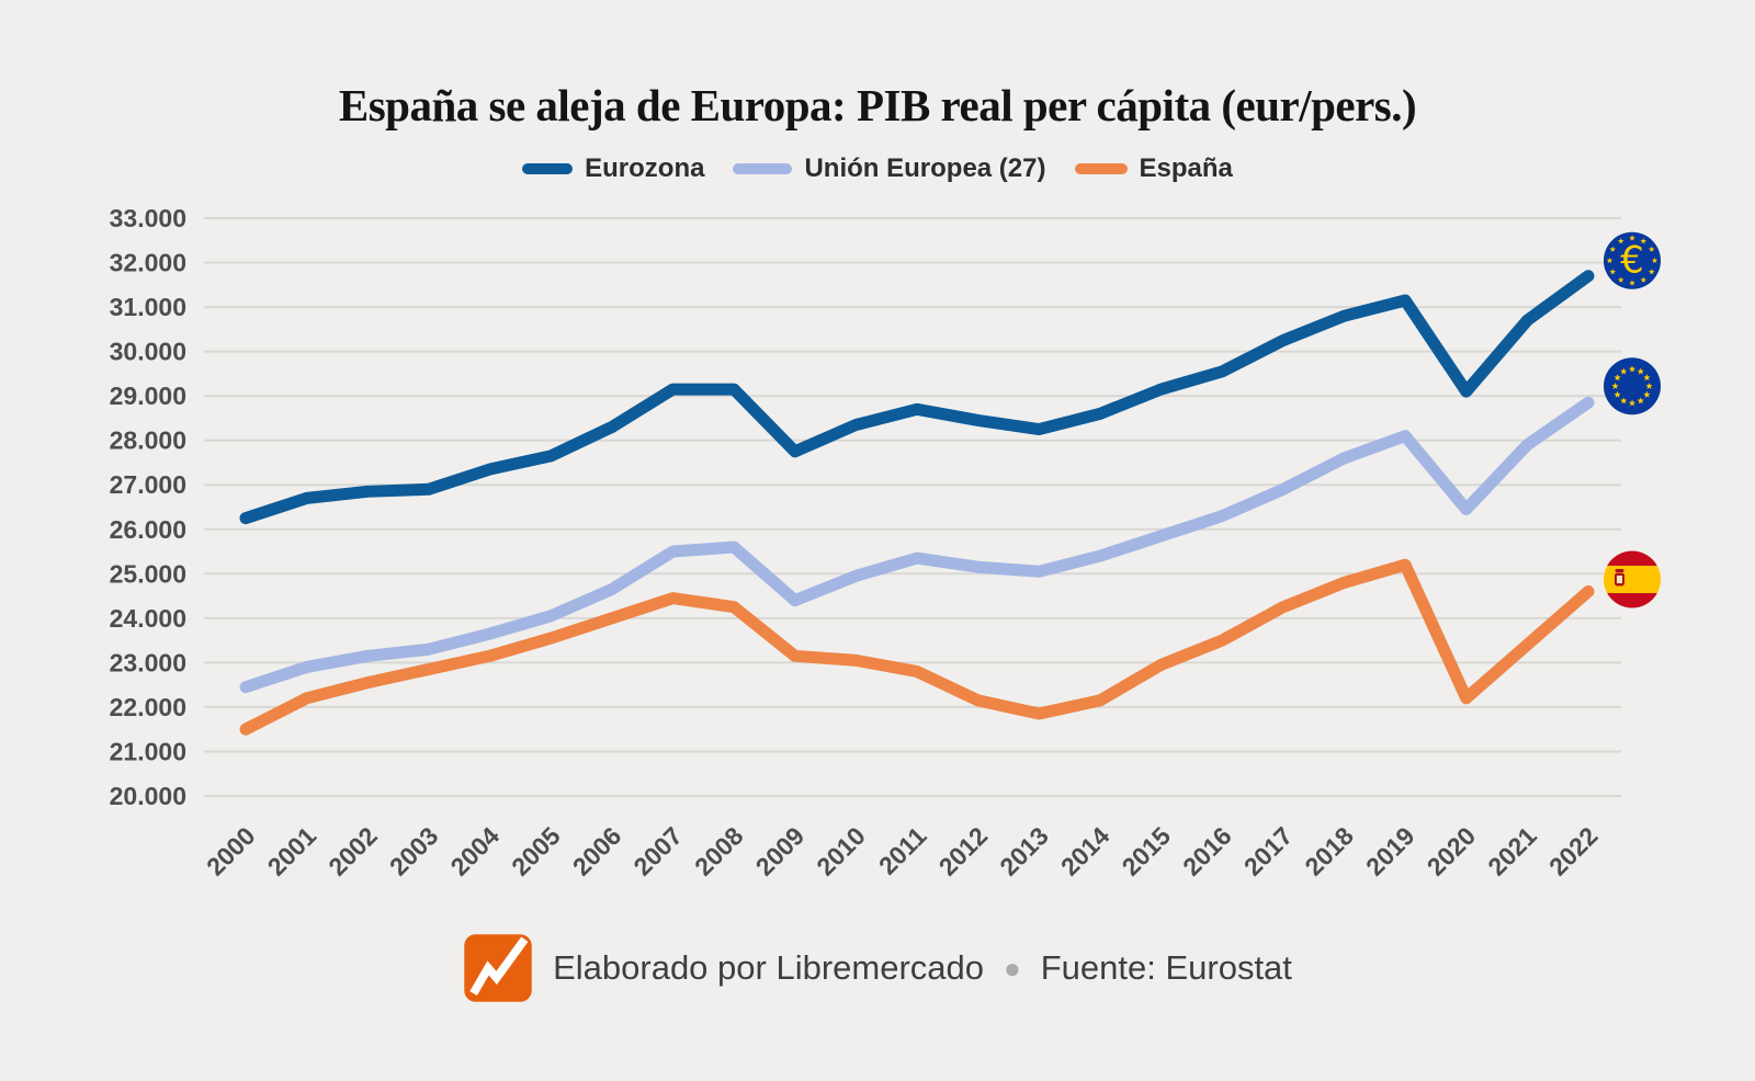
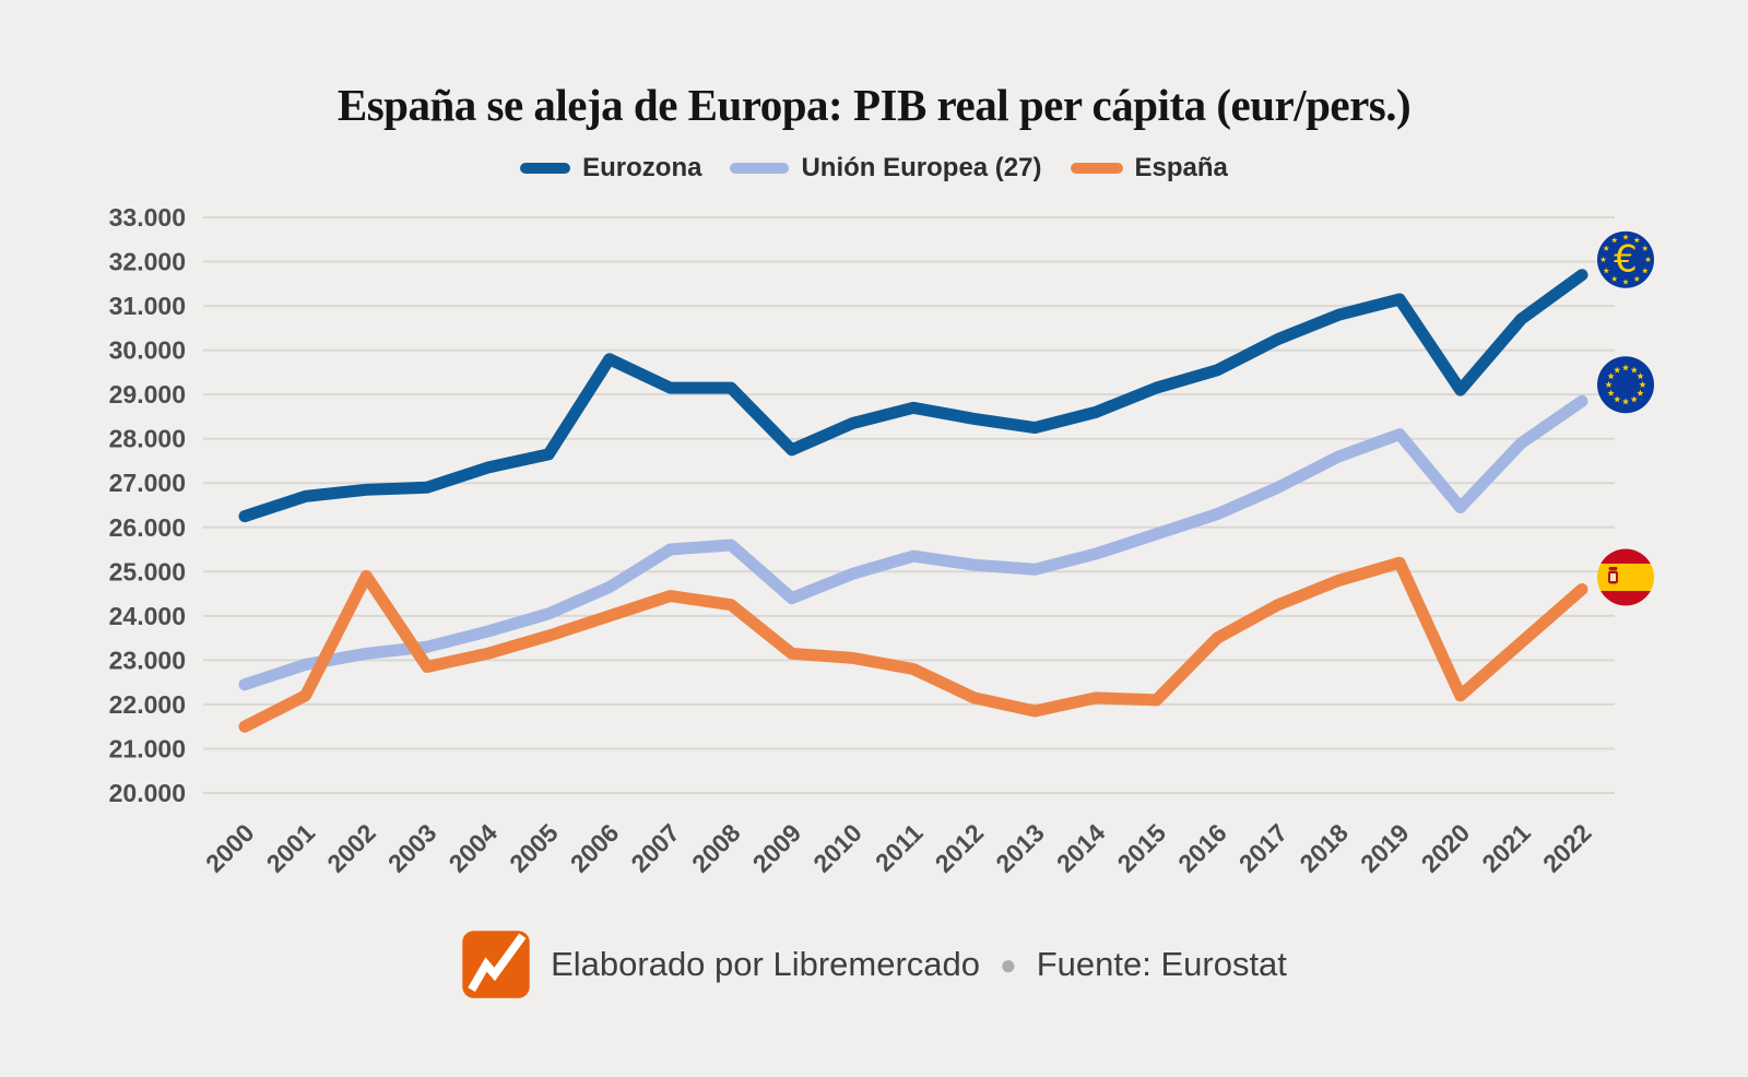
España/2002: 22600 -> 24900
Eurozona/2006: 28300 -> 29800
España/2015: 23000 -> 22100
